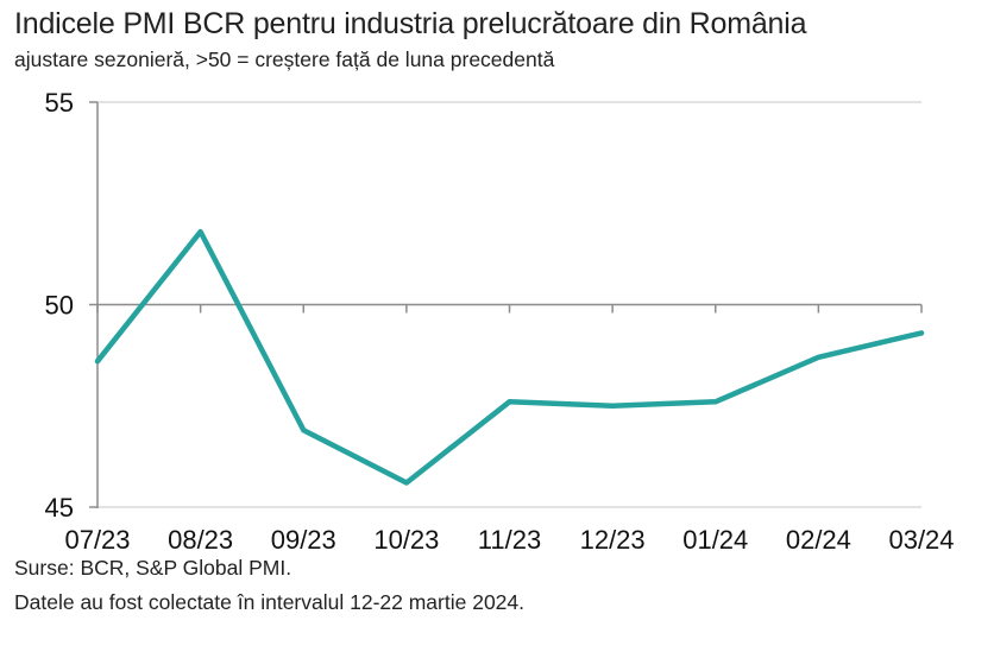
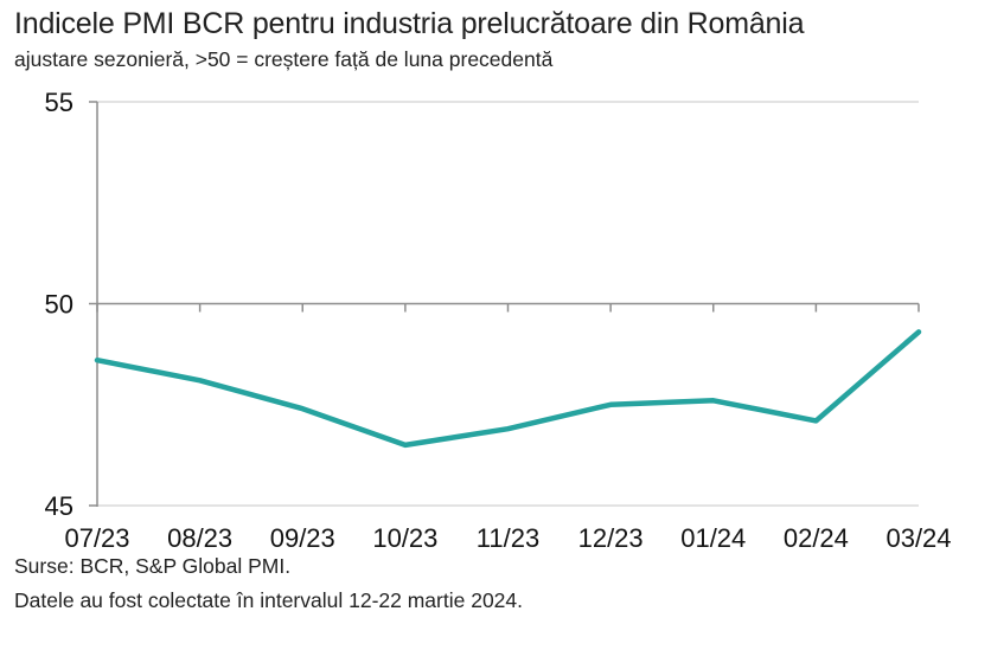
08/23: 51.8 -> 48.1
09/23: 46.9 -> 47.4
10/23: 45.6 -> 46.5
11/23: 47.6 -> 46.9
02/24: 48.7 -> 47.1
